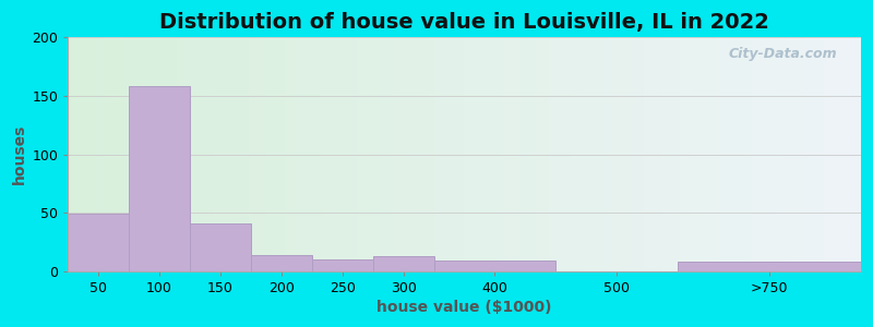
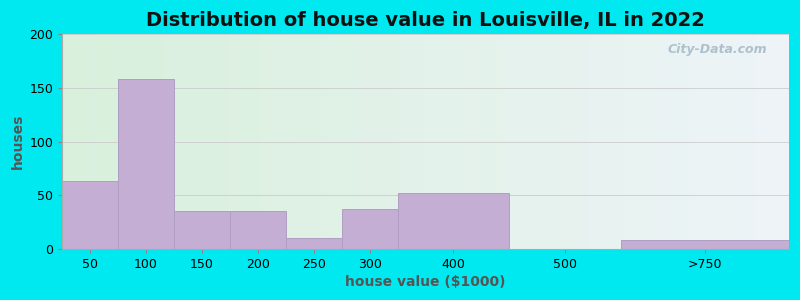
50: 49 -> 63
150: 41 -> 35
200: 14 -> 35
300: 13 -> 37
400: 9 -> 52
